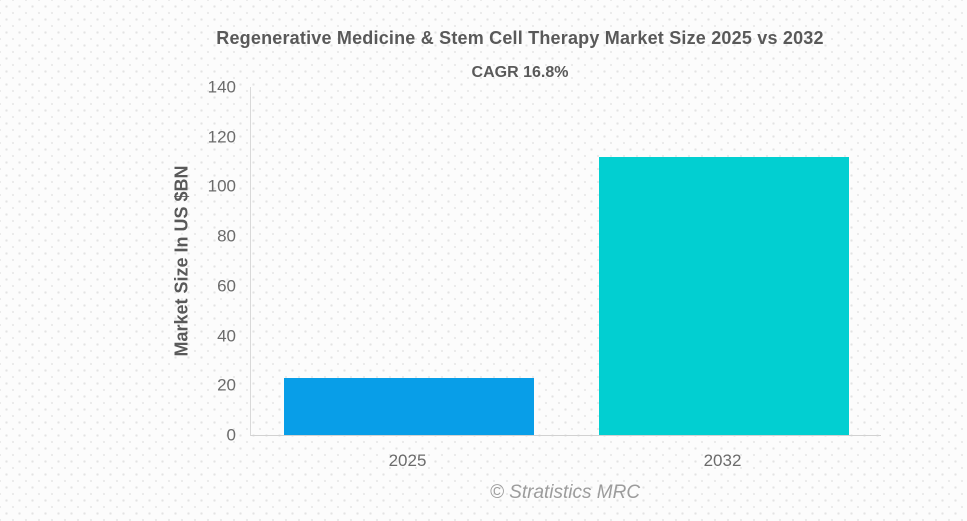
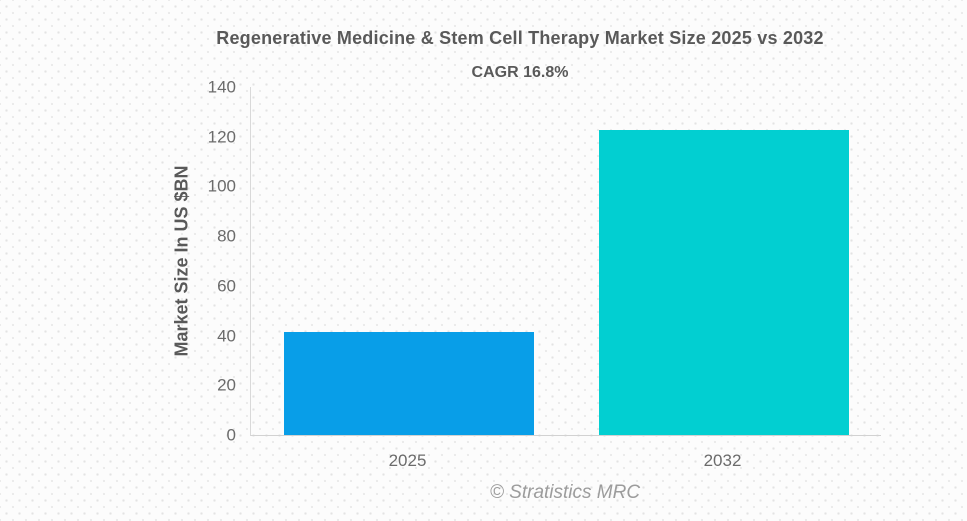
2025: 23 -> 41
2032: 112 -> 123
